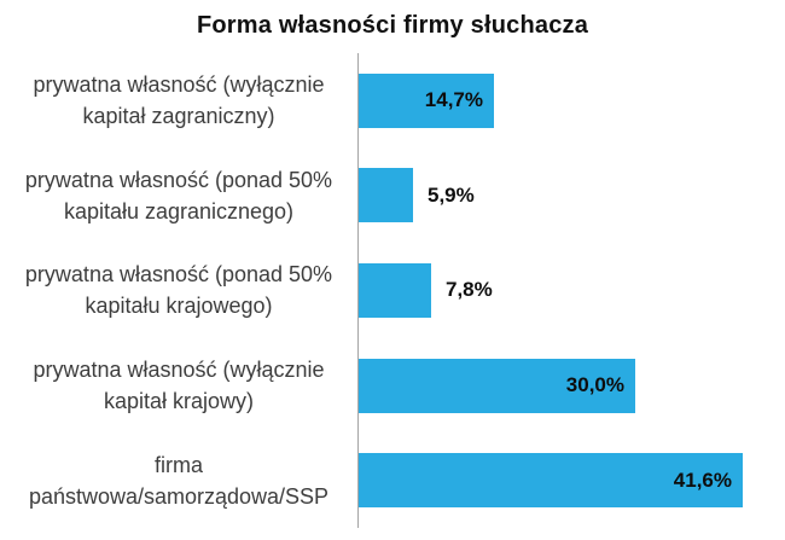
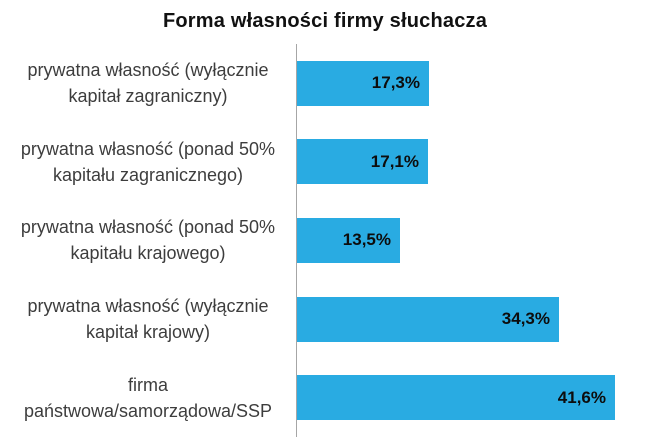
prywatna własność (wyłącznie kapitał zagraniczny): 14,7% -> 17,3%
prywatna własność (ponad 50% kapitału zagranicznego): 5,9% -> 17,1%
prywatna własność (ponad 50% kapitału krajowego): 7,8% -> 13,5%
prywatna własność (wyłącznie kapitał krajowy): 30,0% -> 34,3%
